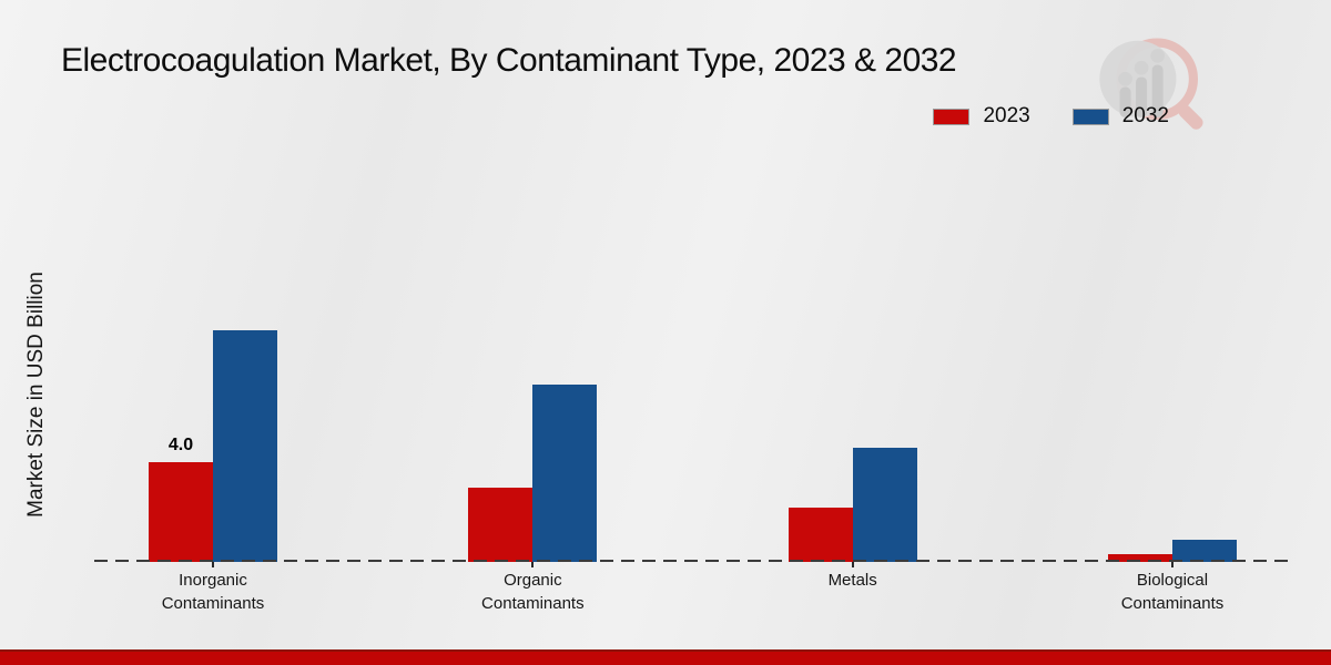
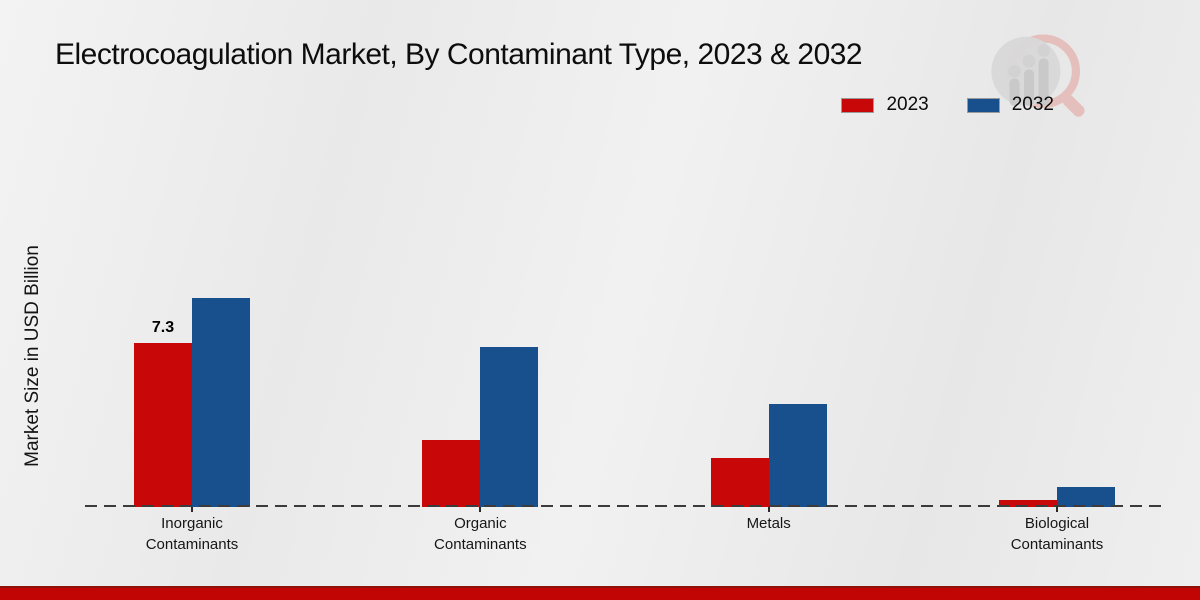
2023/Inorganic Contaminants: 4.0 -> 7.3
